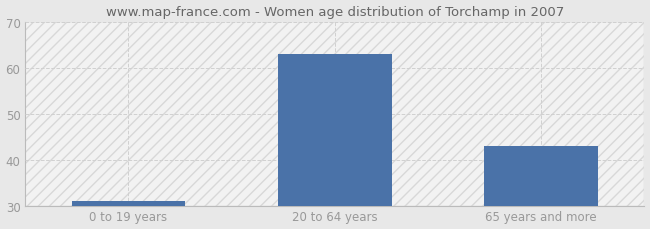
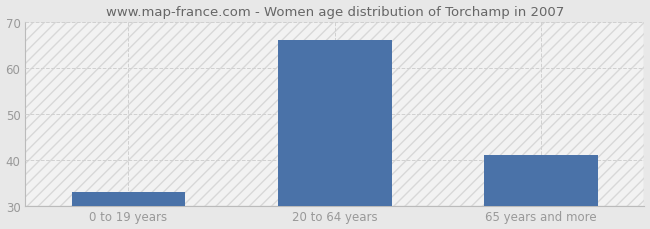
0 to 19 years: 31 -> 33
20 to 64 years: 63 -> 66
65 years and more: 43 -> 41
